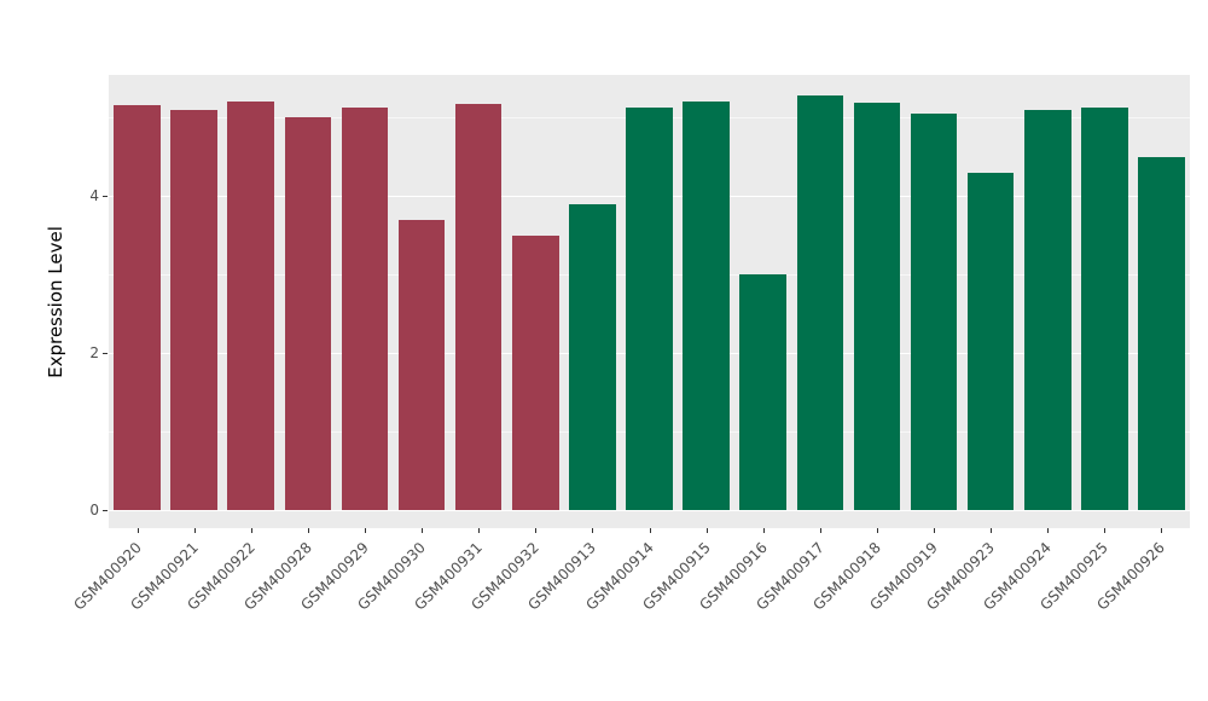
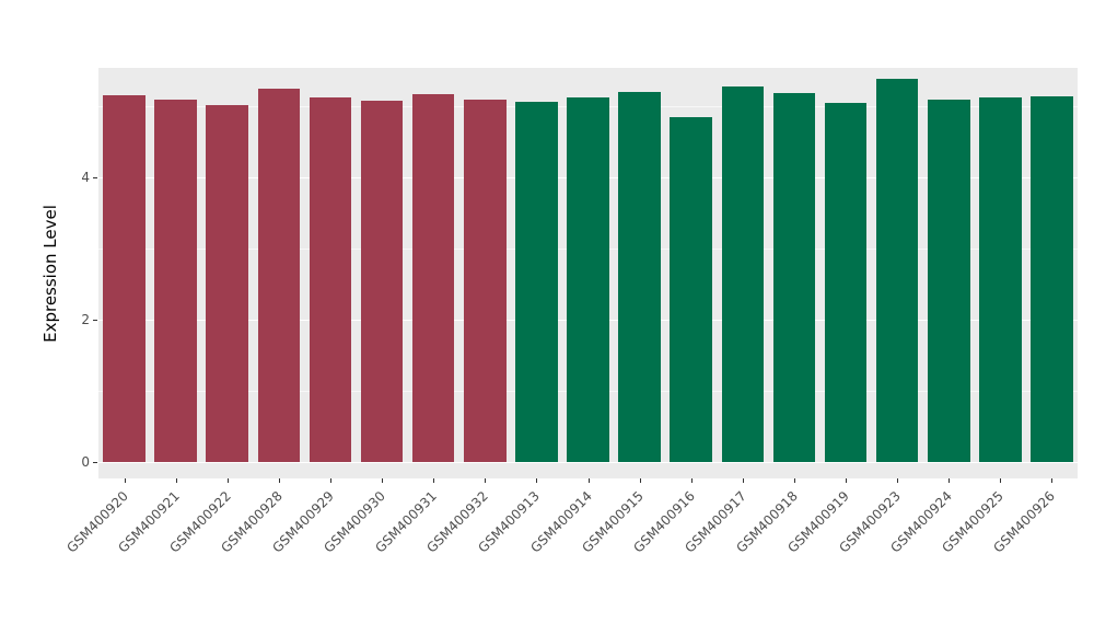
GSM400922: 5.2 -> 5.0
GSM400928: 5.0 -> 5.2
GSM400930: 3.7 -> 5.1
GSM400932: 3.5 -> 5.1
GSM400913: 3.9 -> 5.1
GSM400916: 3.0 -> 4.8
GSM400923: 4.3 -> 5.4
GSM400926: 4.5 -> 5.1
